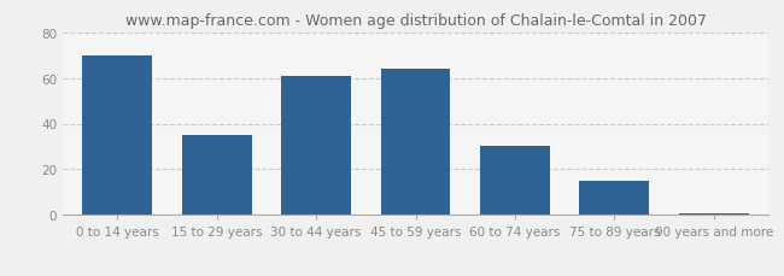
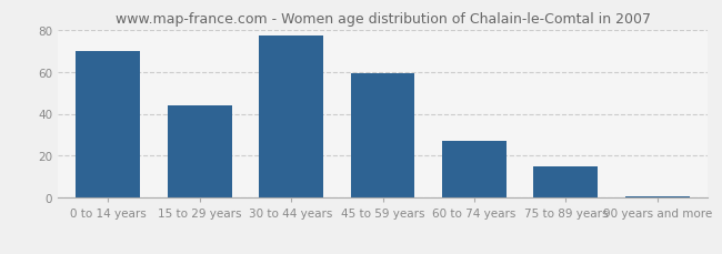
15 to 29 years: 35 -> 44
30 to 44 years: 61 -> 77
45 to 59 years: 64 -> 59
60 to 74 years: 30 -> 27
